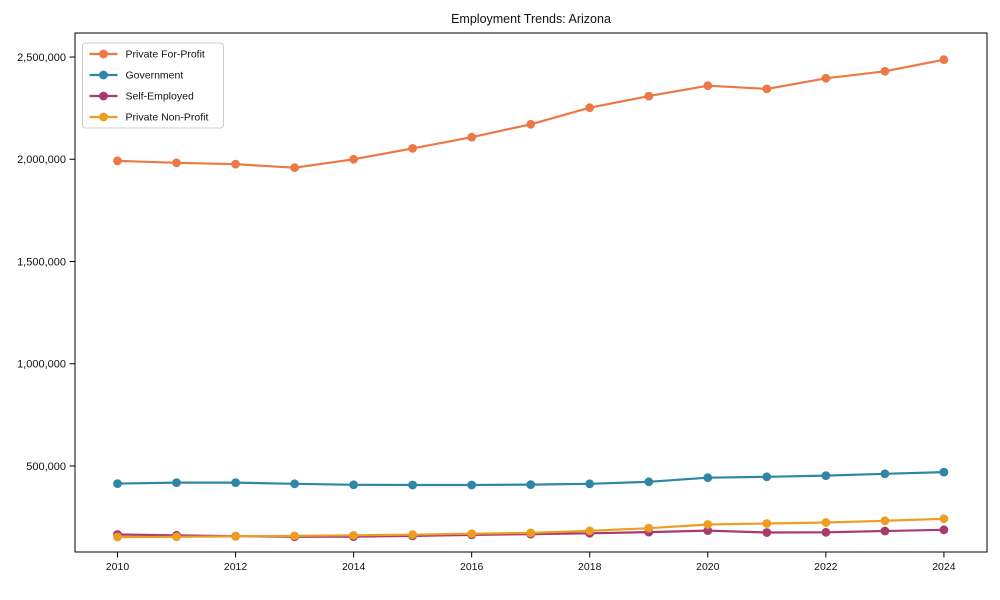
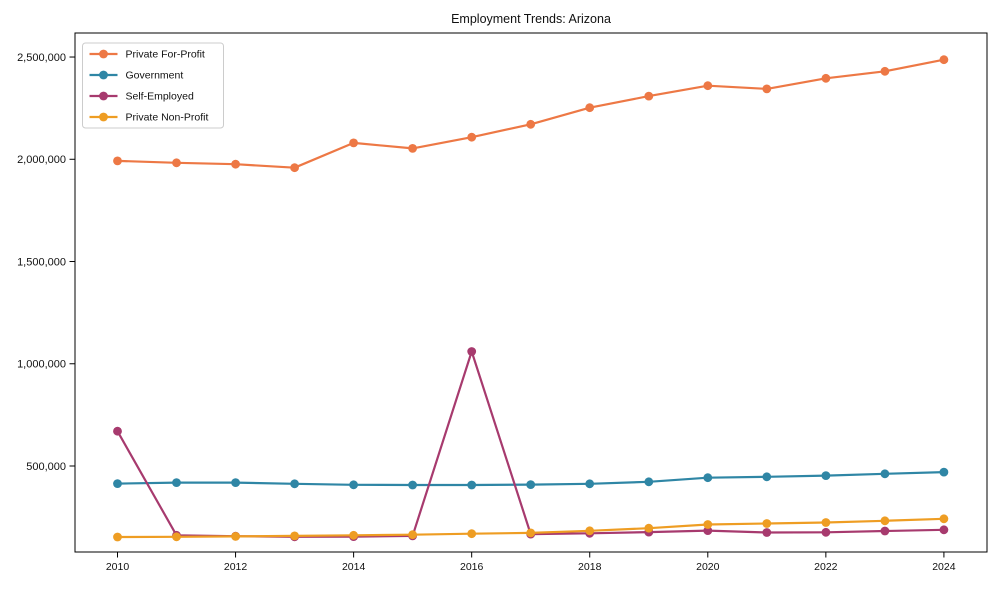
Self-Employed/2010: 160000 -> 670000
Private For-Profit/2014: 2000000 -> 2080000
Self-Employed/2016: 160000 -> 1060000
